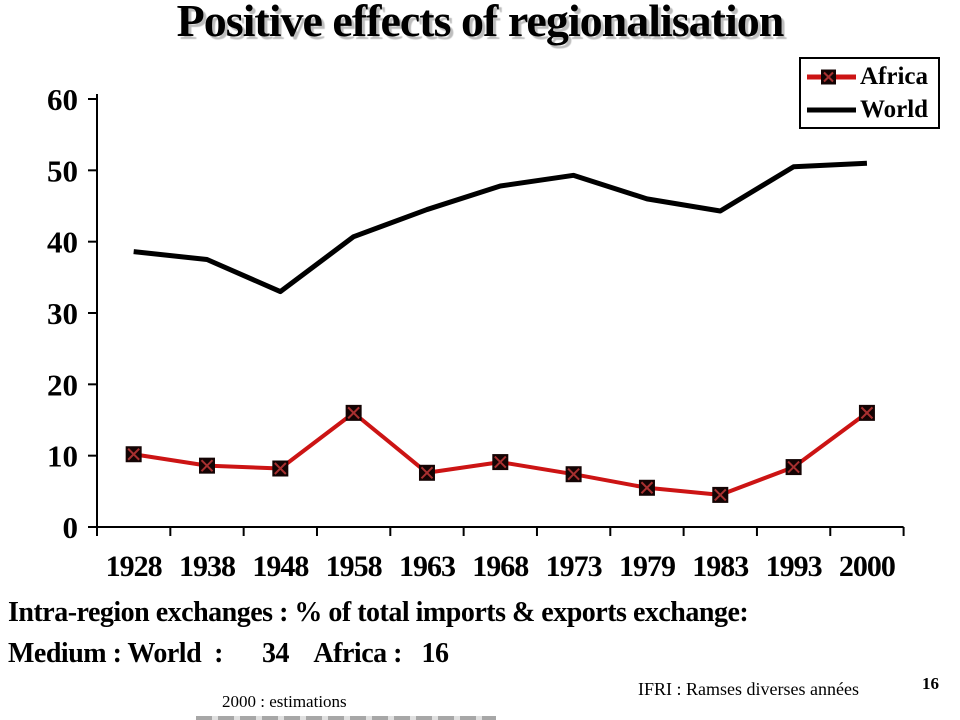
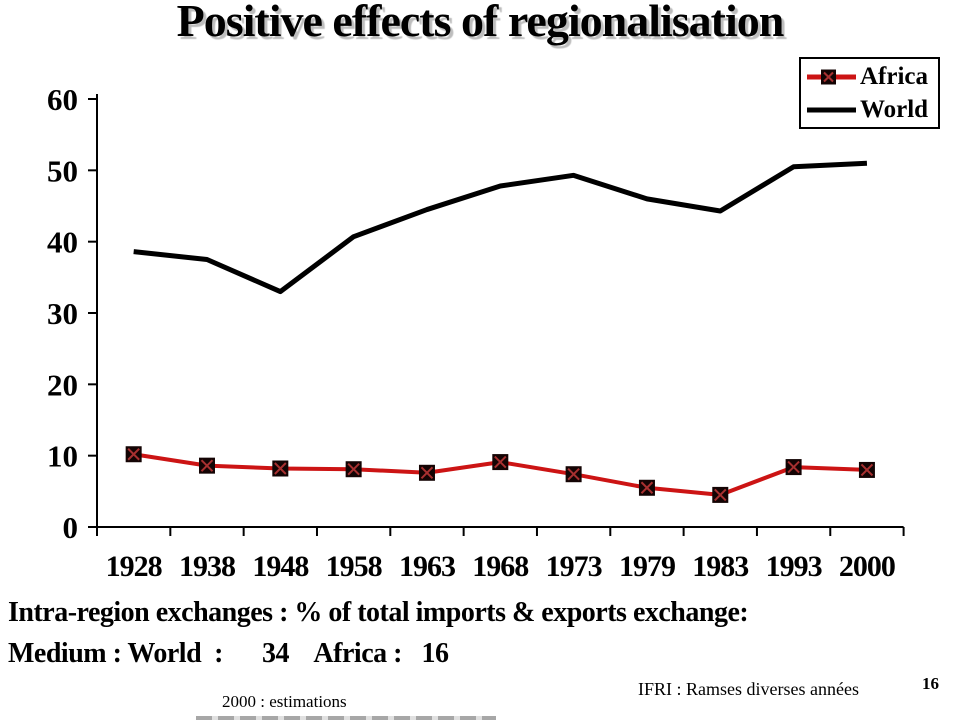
Africa/1958: 16 -> 8
Africa/2000: 16 -> 8
